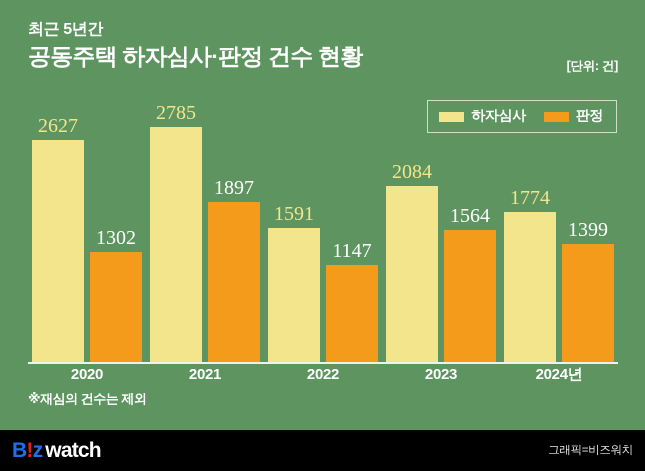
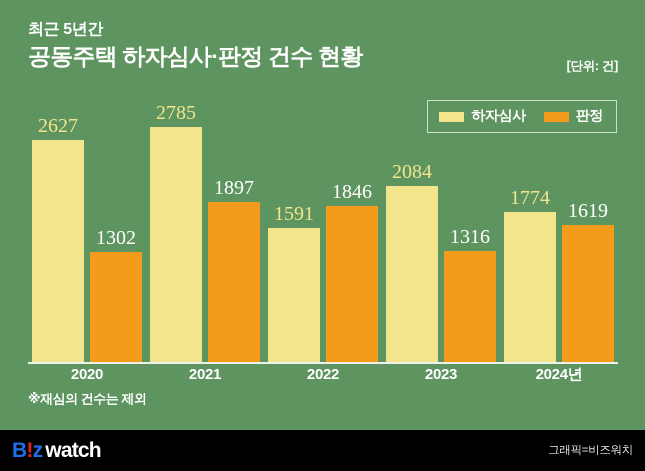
판정/2022: 1147 -> 1846
판정/2023: 1564 -> 1316
판정/2024년: 1399 -> 1619
